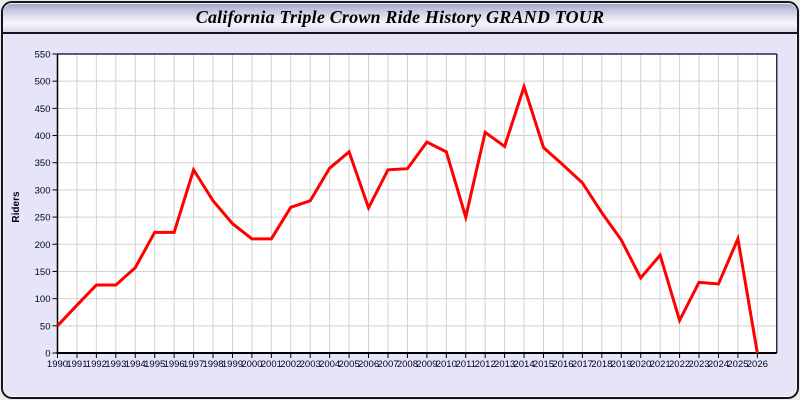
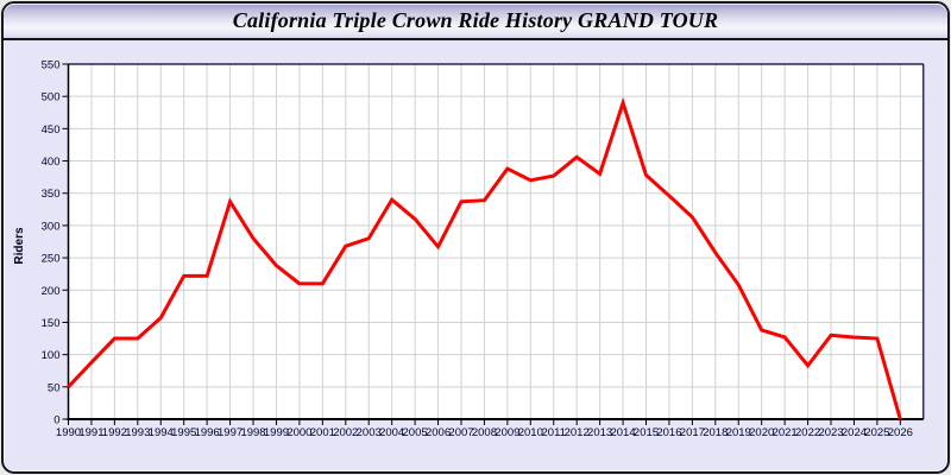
2005: 370 -> 310
2011: 250 -> 380
2021: 180 -> 130
2022: 60 -> 80
2025: 210 -> 120
